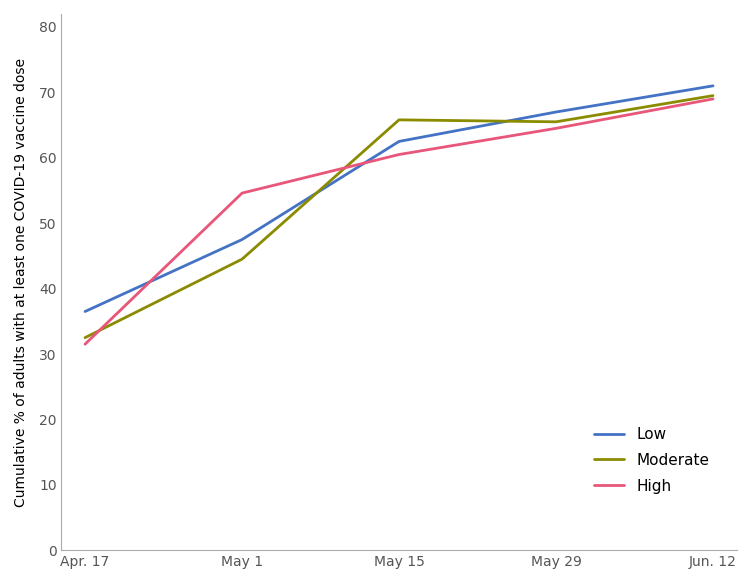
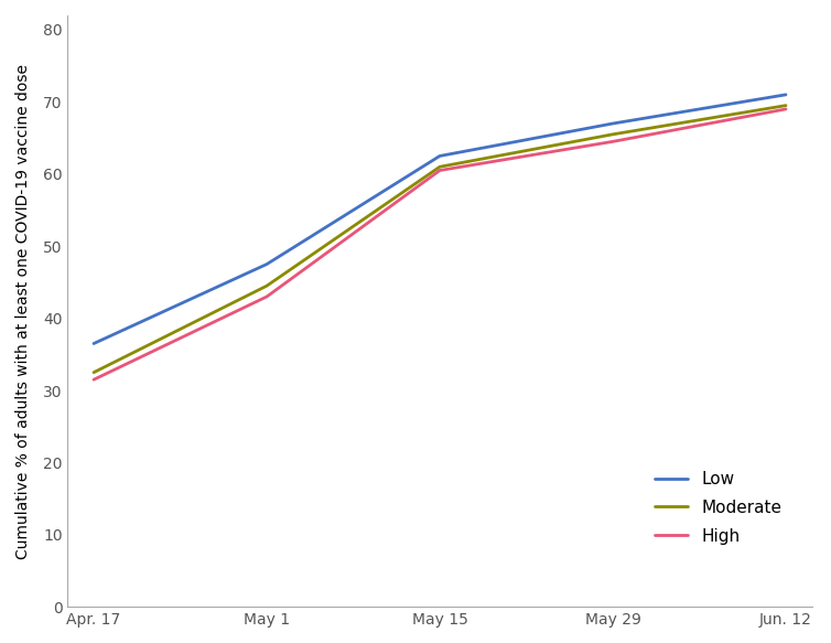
High/May 1: 54.6 -> 43.0
Moderate/May 15: 65.8 -> 61.0
